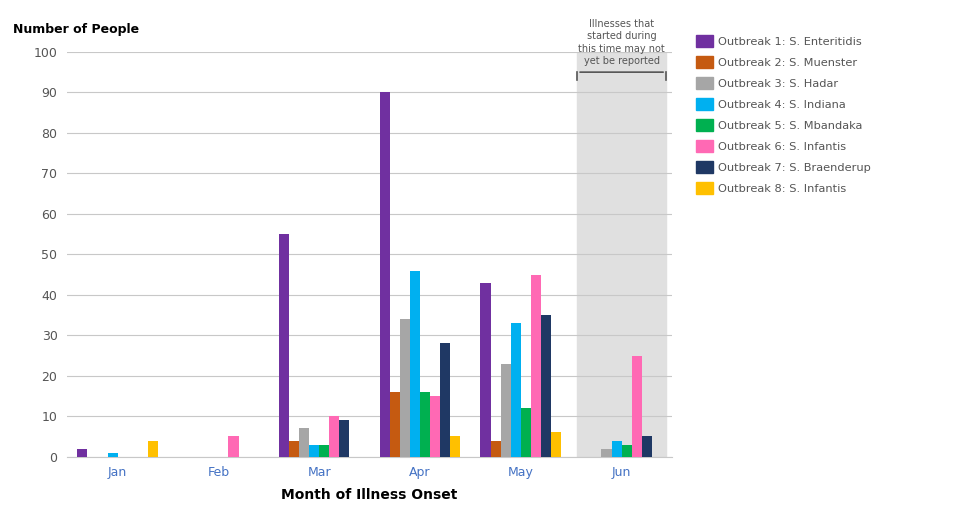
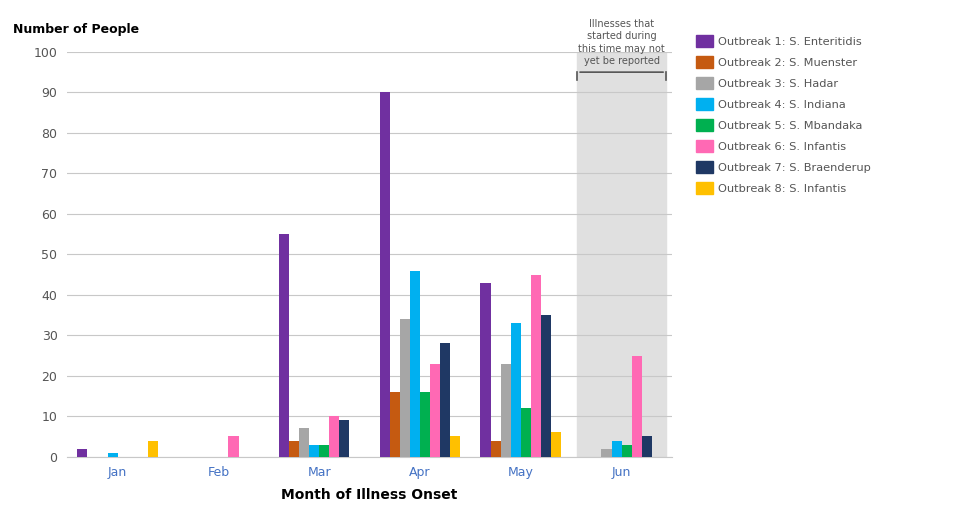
Outbreak 6: S. Infantis/Apr: 15 -> 23
